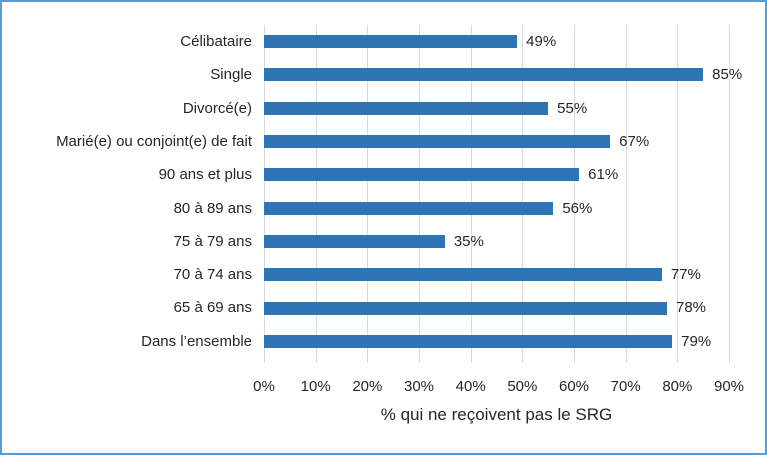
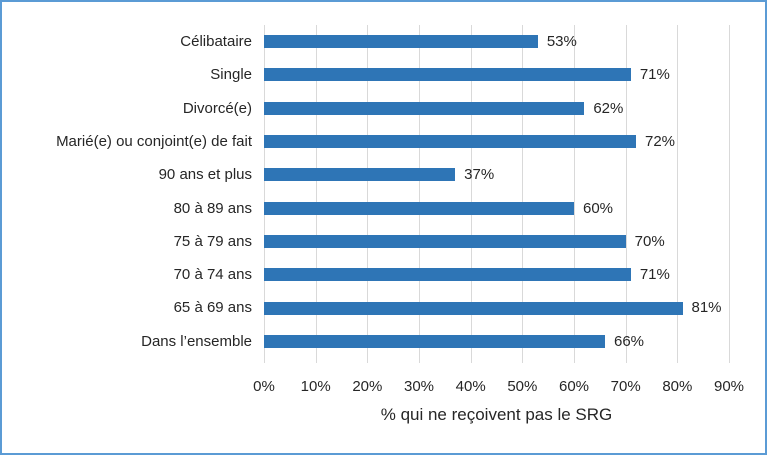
Célibataire: 49% -> 53%
Single: 85% -> 71%
Divorcé(e): 55% -> 62%
Marié(e) ou conjoint(e) de fait: 67% -> 72%
90 ans et plus: 61% -> 37%
80 à 89 ans: 56% -> 60%
75 à 79 ans: 35% -> 70%
70 à 74 ans: 77% -> 71%
65 à 69 ans: 78% -> 81%
Dans l’ensemble: 79% -> 66%
